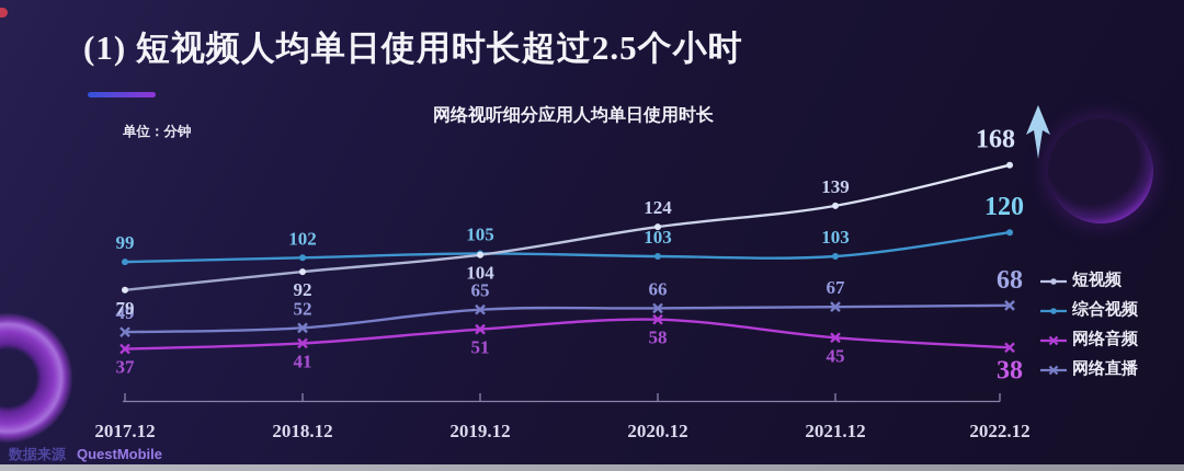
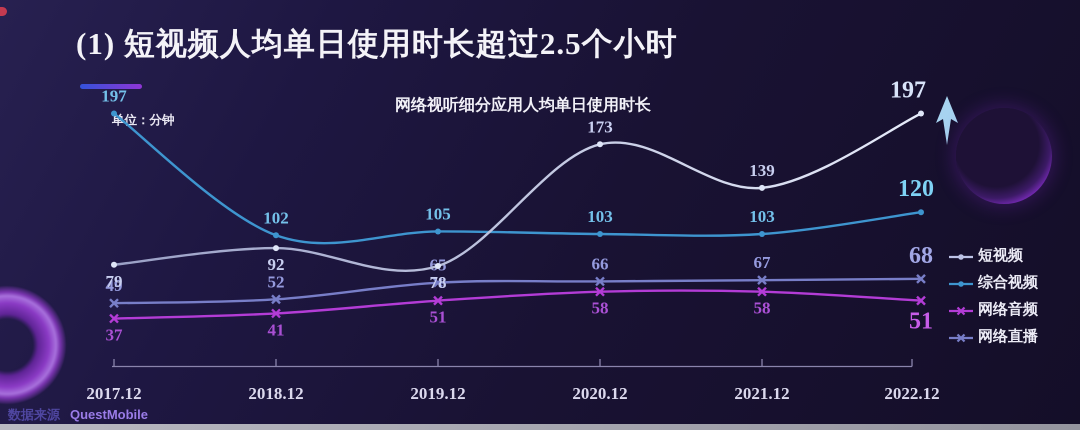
综合视频/2017.12: 99 -> 197
短视频/2019.12: 104 -> 78
短视频/2020.12: 124 -> 173
网络音频/2021.12: 45 -> 58
短视频/2022.12: 168 -> 197
网络音频/2022.12: 38 -> 51
